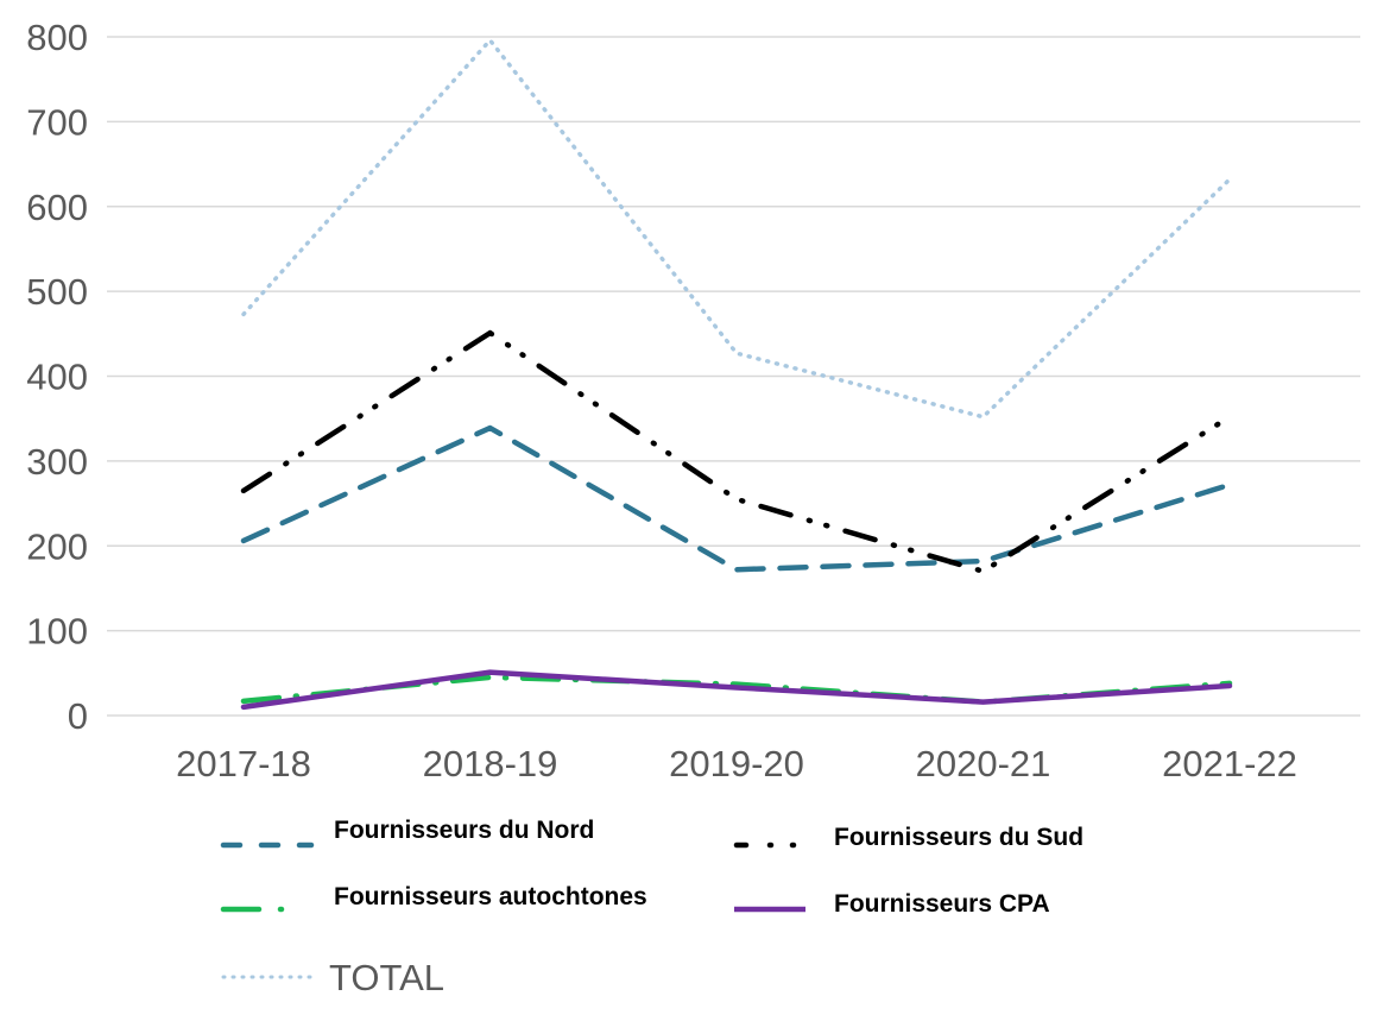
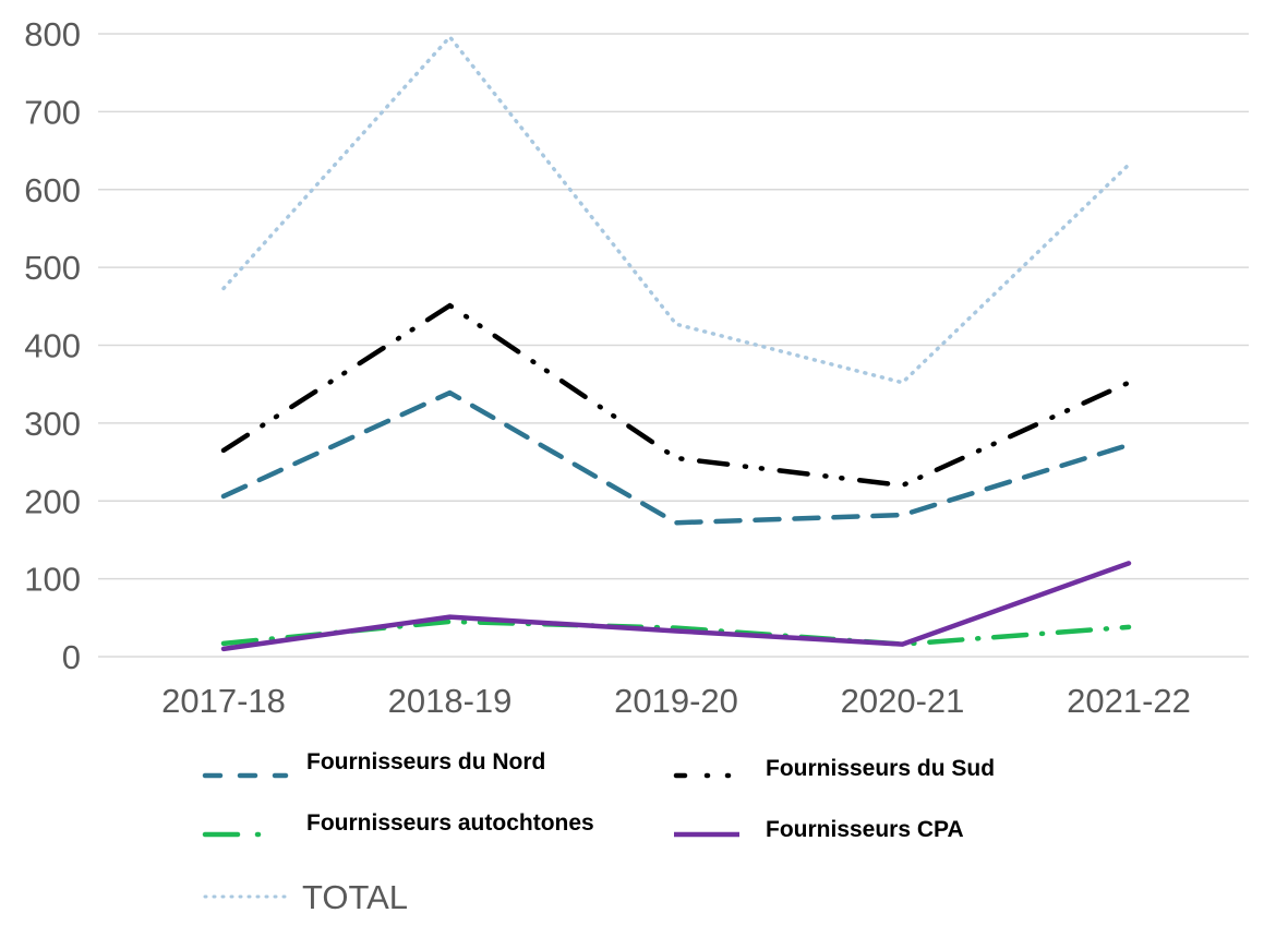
Fournisseurs du Sud/2020-21: 170 -> 220
Fournisseurs CPA/2021-22: 40 -> 120
